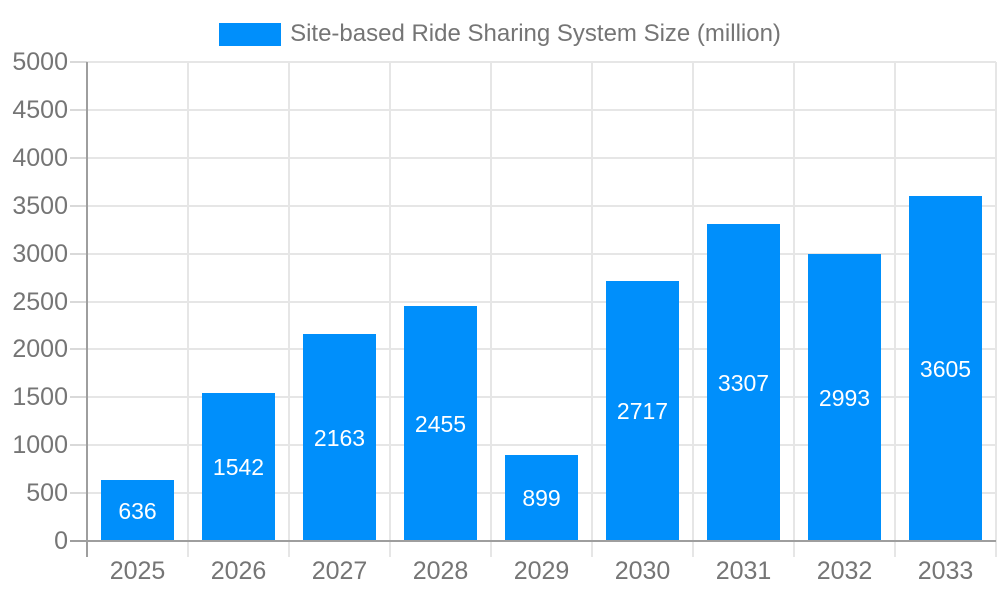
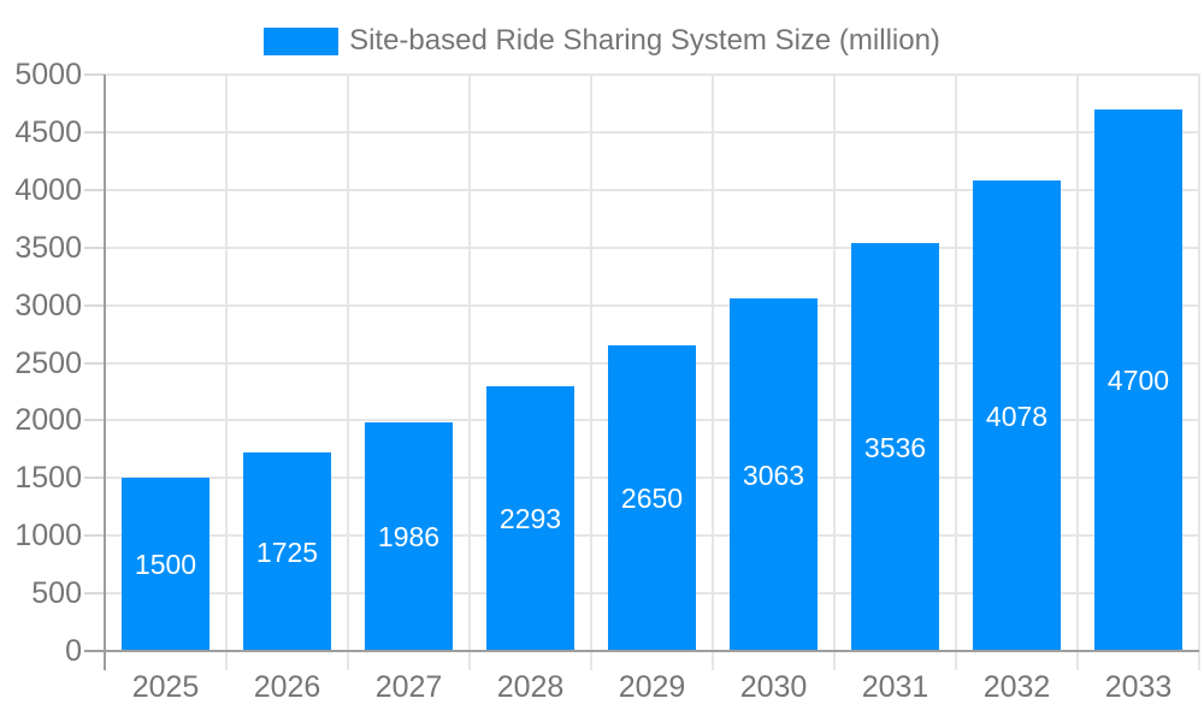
2025: 636 -> 1500
2026: 1542 -> 1725
2027: 2163 -> 1986
2028: 2455 -> 2293
2029: 899 -> 2650
2030: 2717 -> 3063
2031: 3307 -> 3536
2032: 2993 -> 4078
2033: 3605 -> 4700
